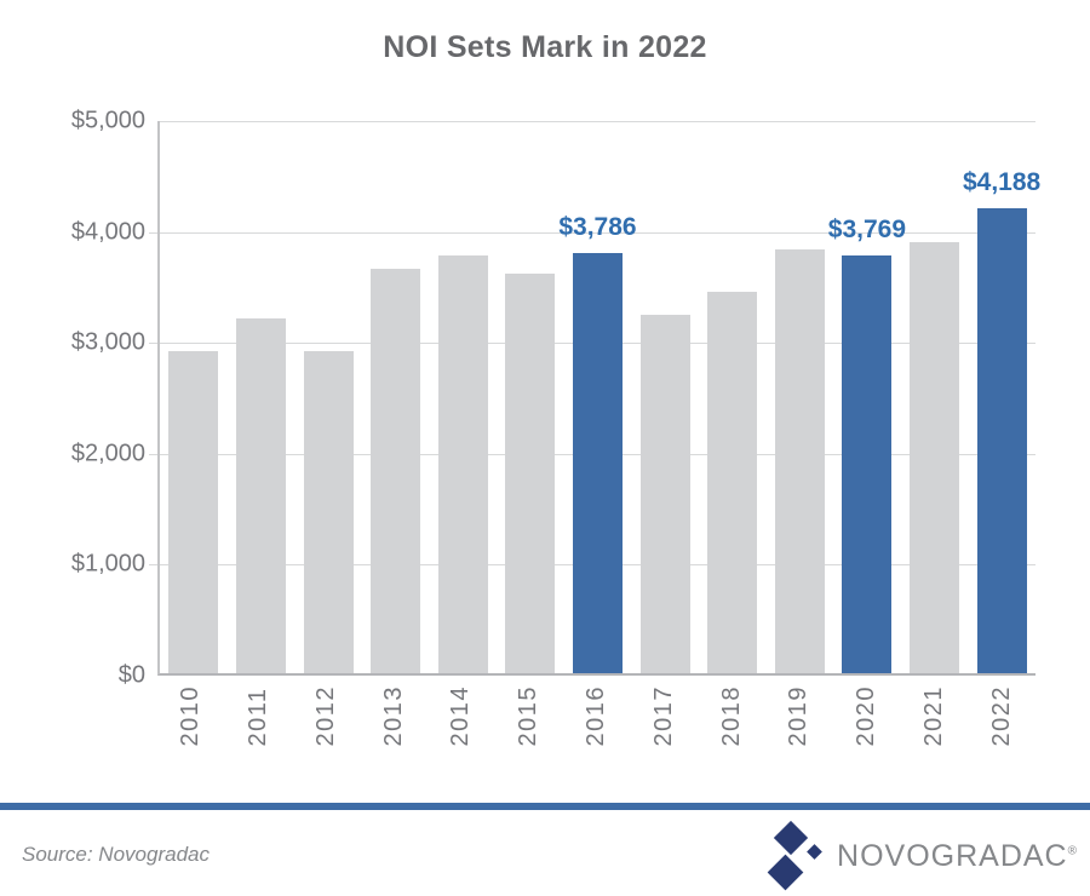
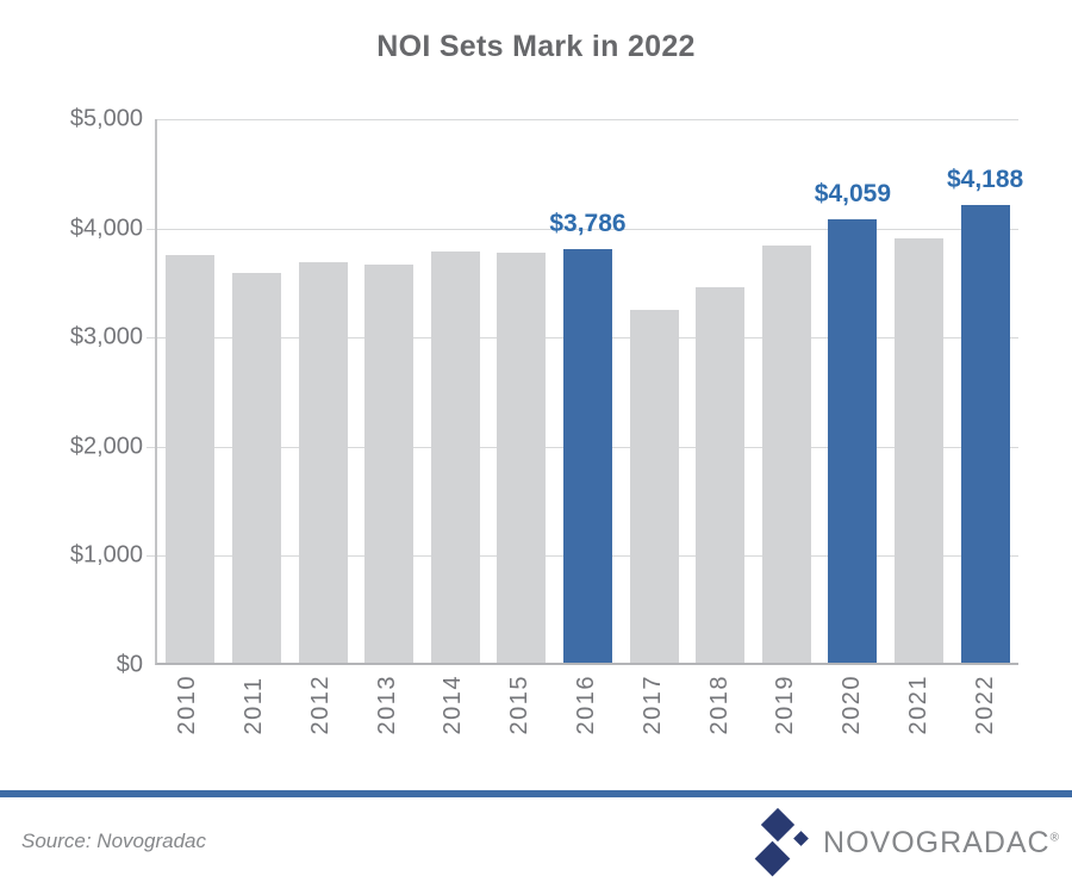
2010: $2900 -> $3700
2011: $3200 -> $3600
2012: $2900 -> $3700
2015: $3600 -> $3800
2020: $3,769 -> $4,059
